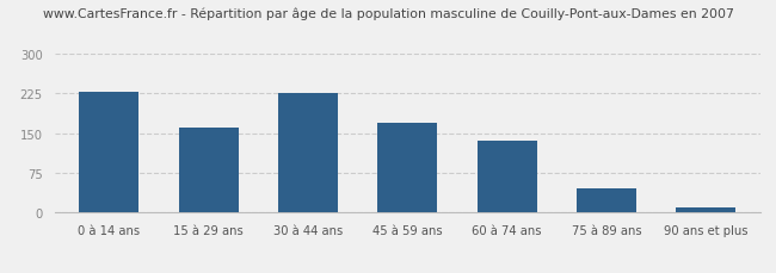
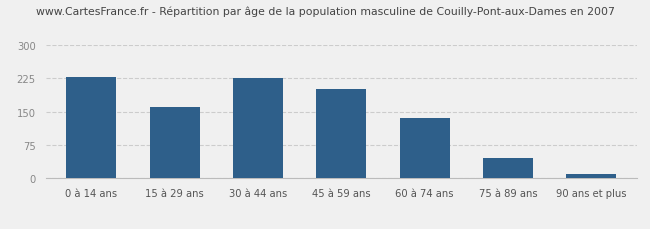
45 à 59 ans: 170 -> 200
